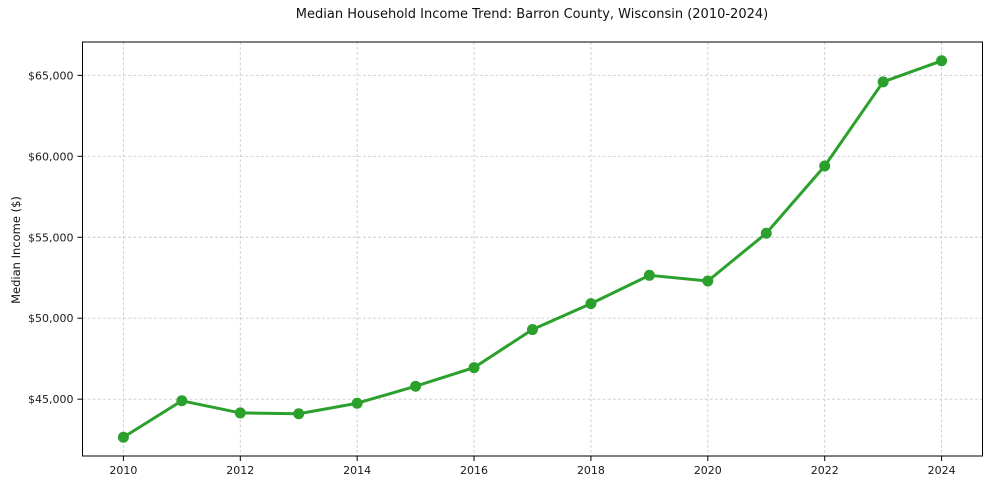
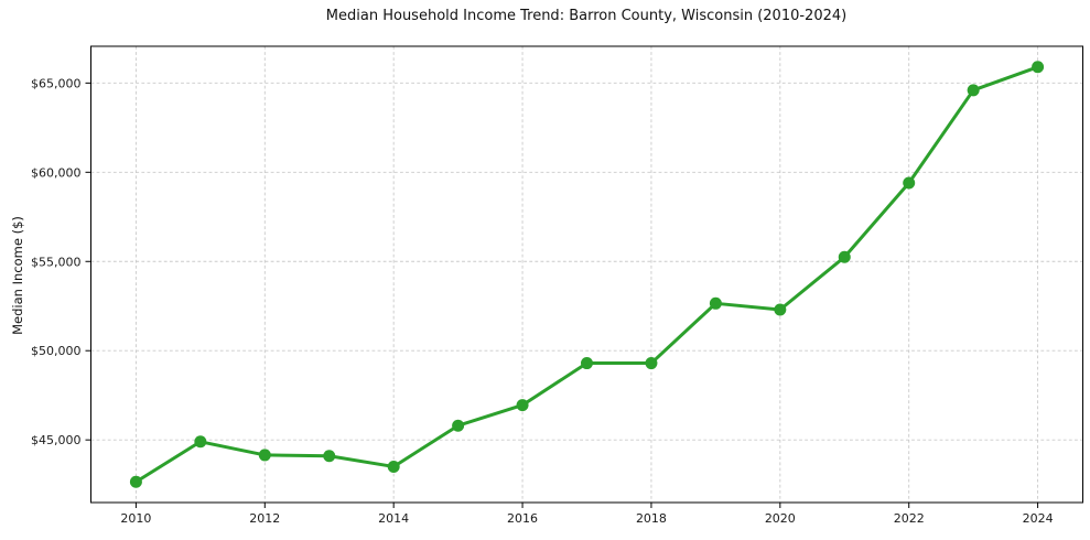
2014: $44800 -> $43500
2018: $50900 -> $49300
